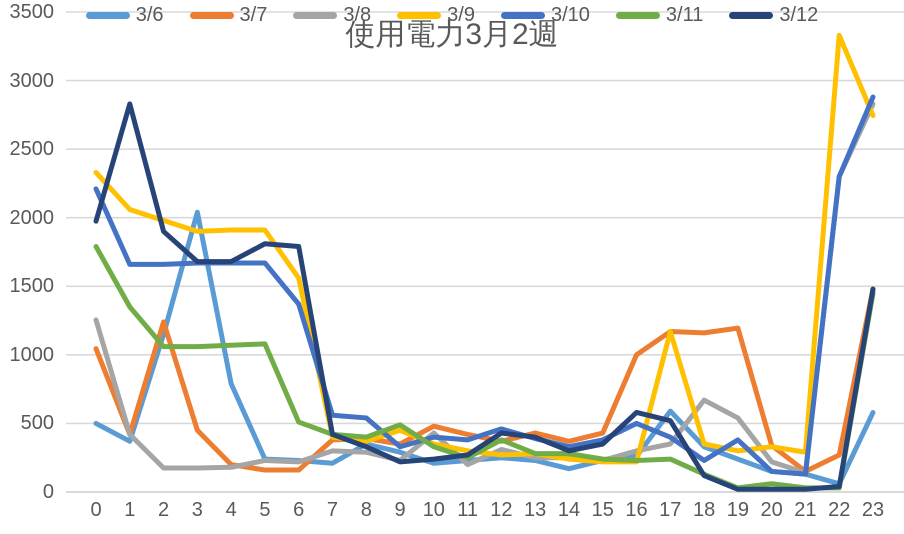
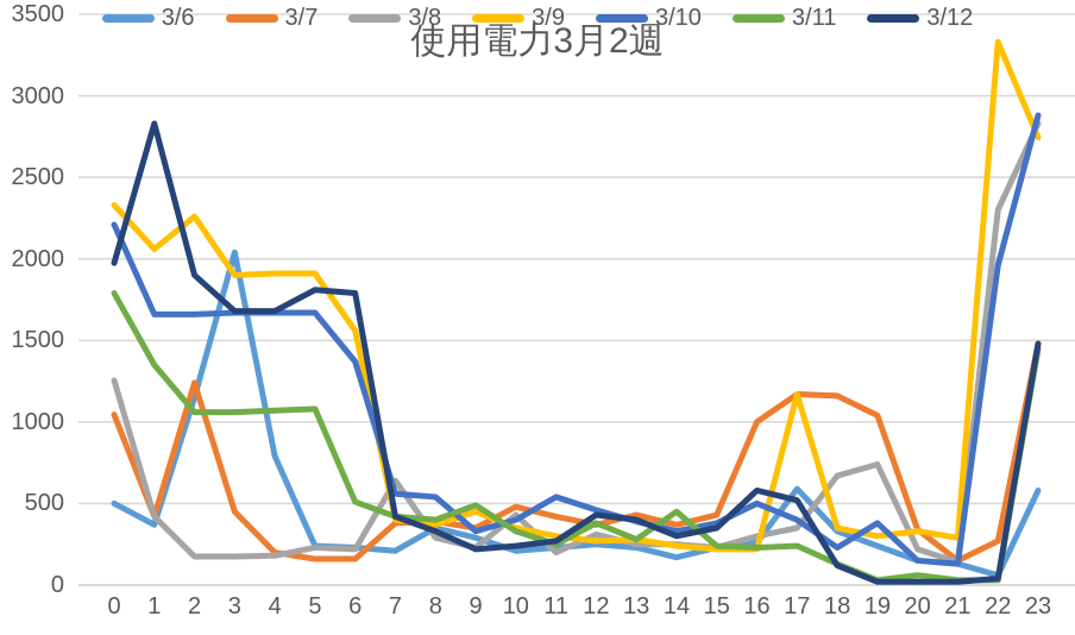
3/9/2: 1980 -> 2260
3/8/7: 300 -> 640
3/10/11: 380 -> 540
3/11/14: 280 -> 450
3/7/19: 1200 -> 1040
3/8/19: 540 -> 740
3/10/22: 2300 -> 1960
